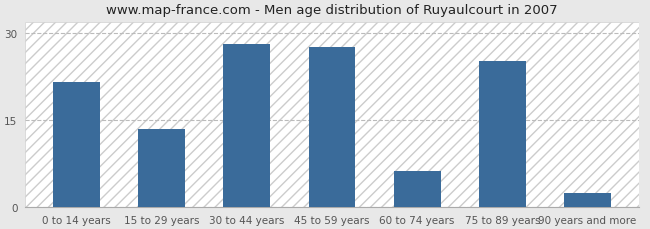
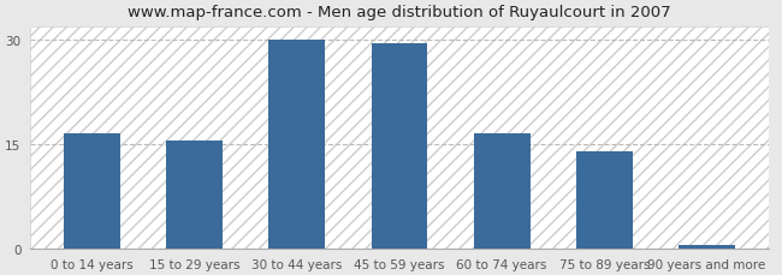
0 to 14 years: 21.6 -> 16.5
15 to 29 years: 13.4 -> 15.5
30 to 44 years: 28.2 -> 30.0
45 to 59 years: 27.6 -> 29.5
60 to 74 years: 6.2 -> 16.5
75 to 89 years: 25.2 -> 14.0
90 years and more: 2.4 -> 0.5
